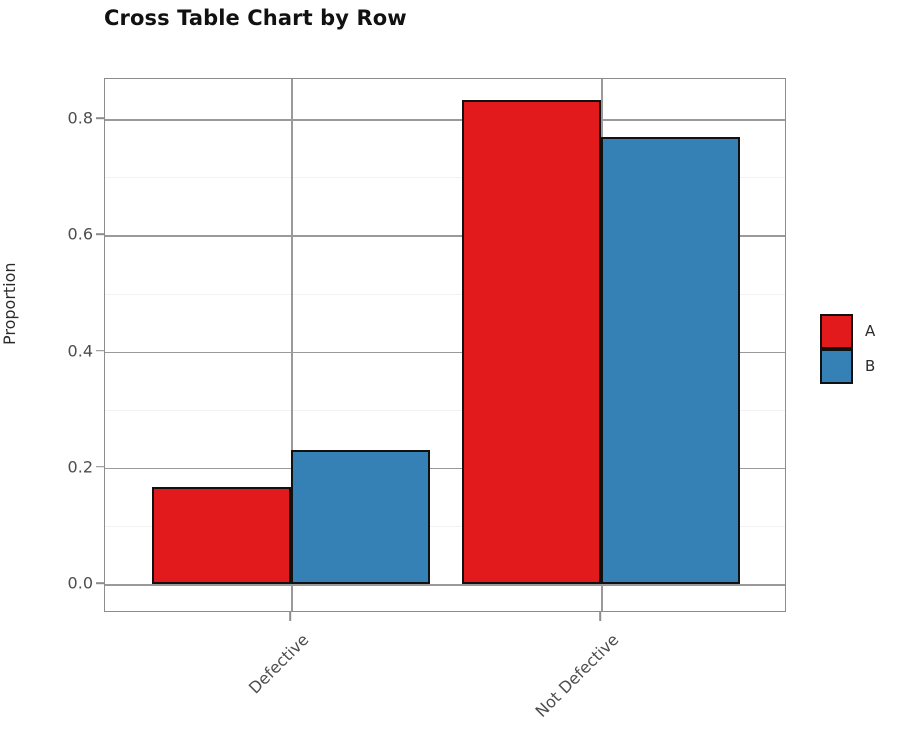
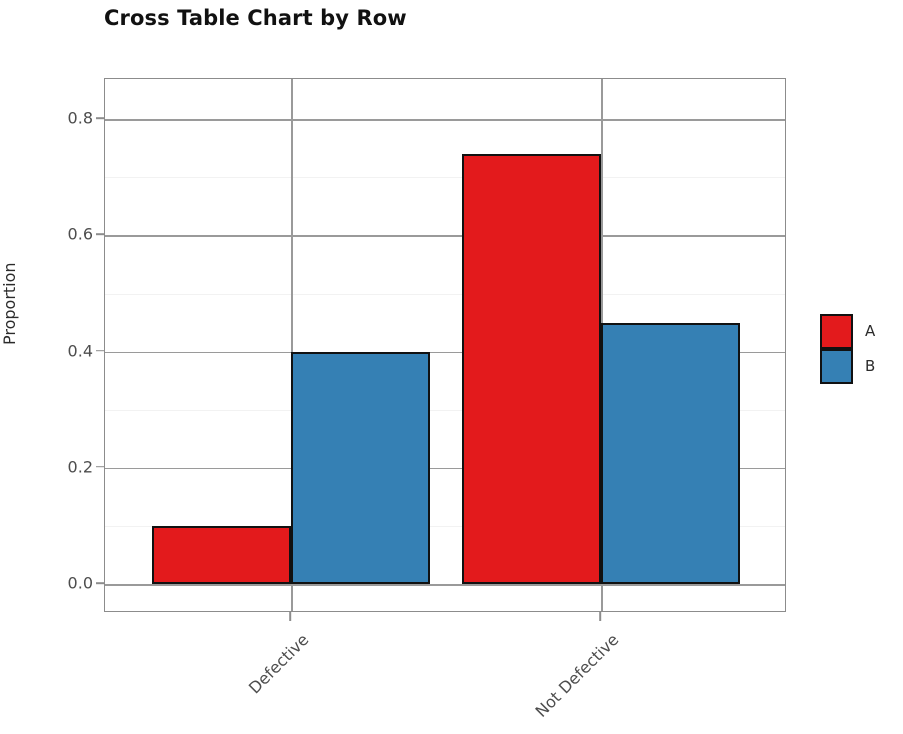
A/Defective: 0.17 -> 0.10
B/Defective: 0.23 -> 0.40
A/Not Defective: 0.83 -> 0.74
B/Not Defective: 0.77 -> 0.45
